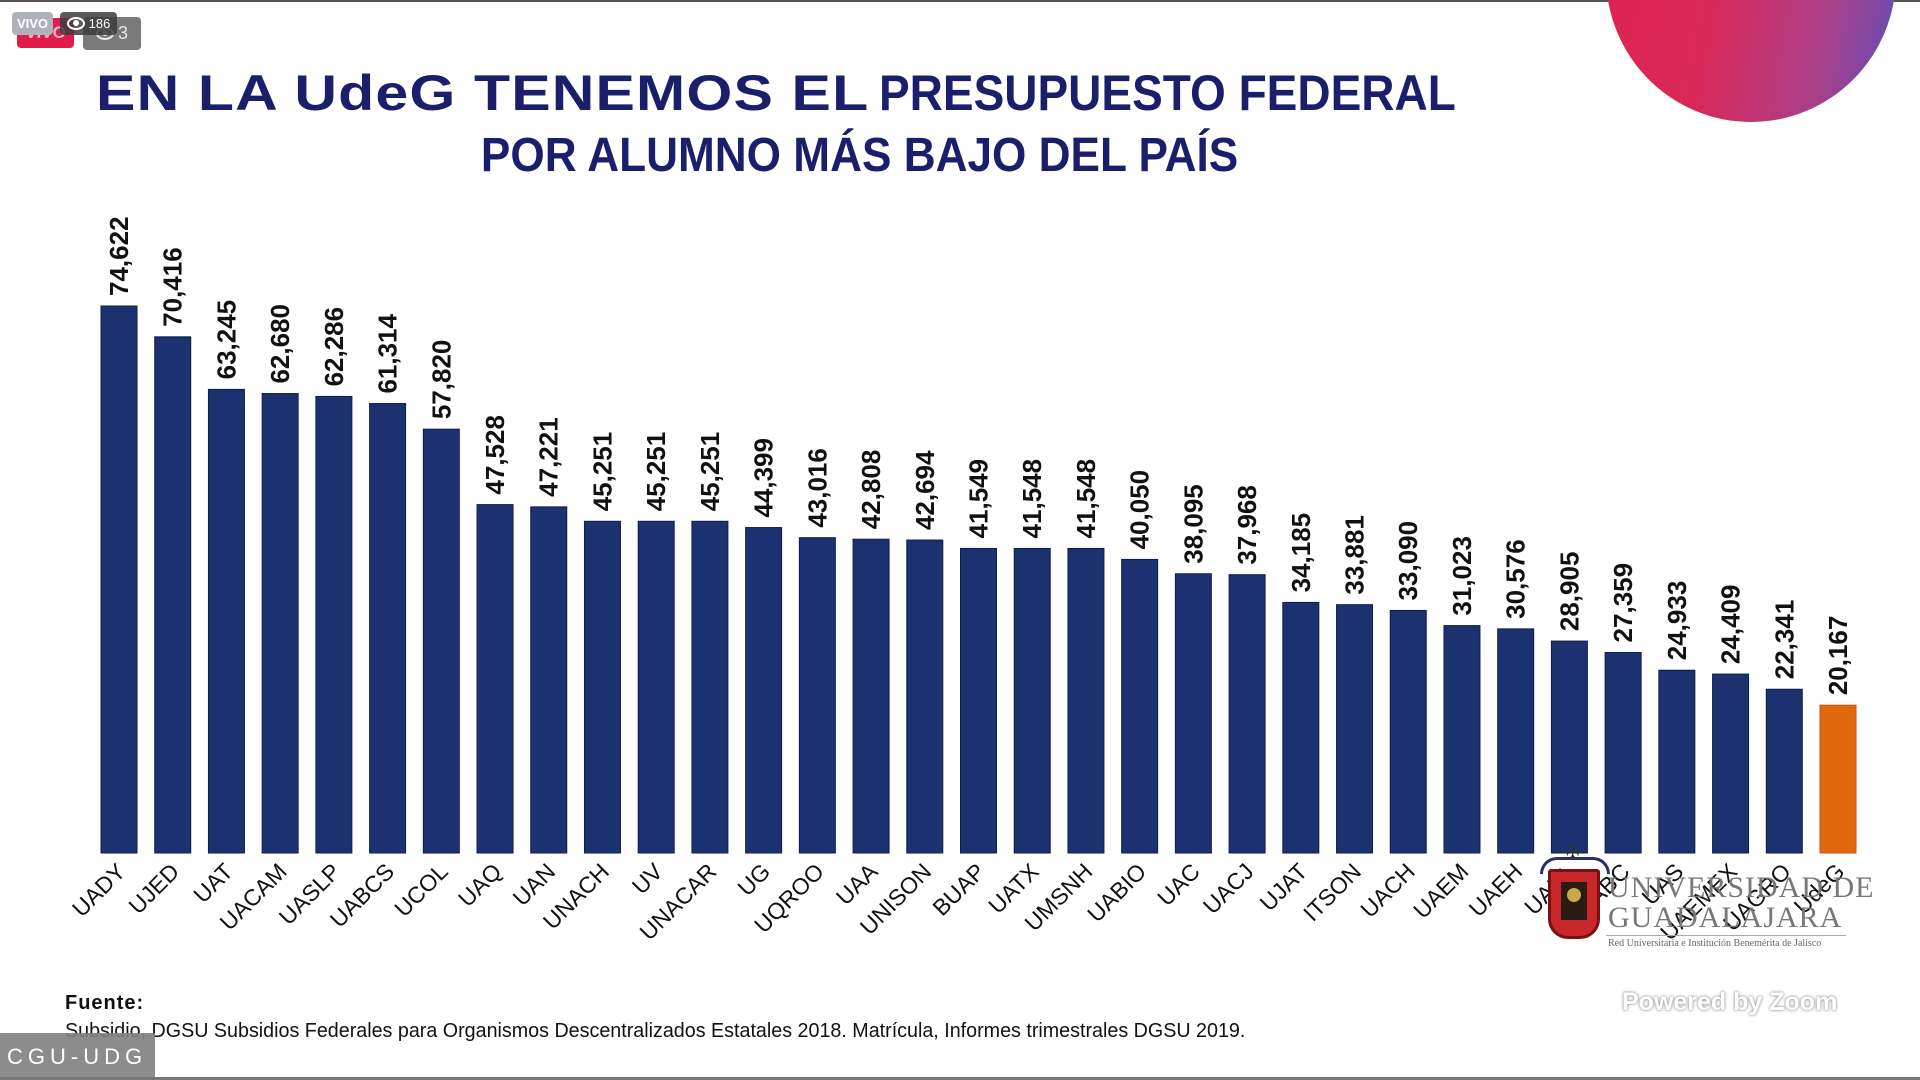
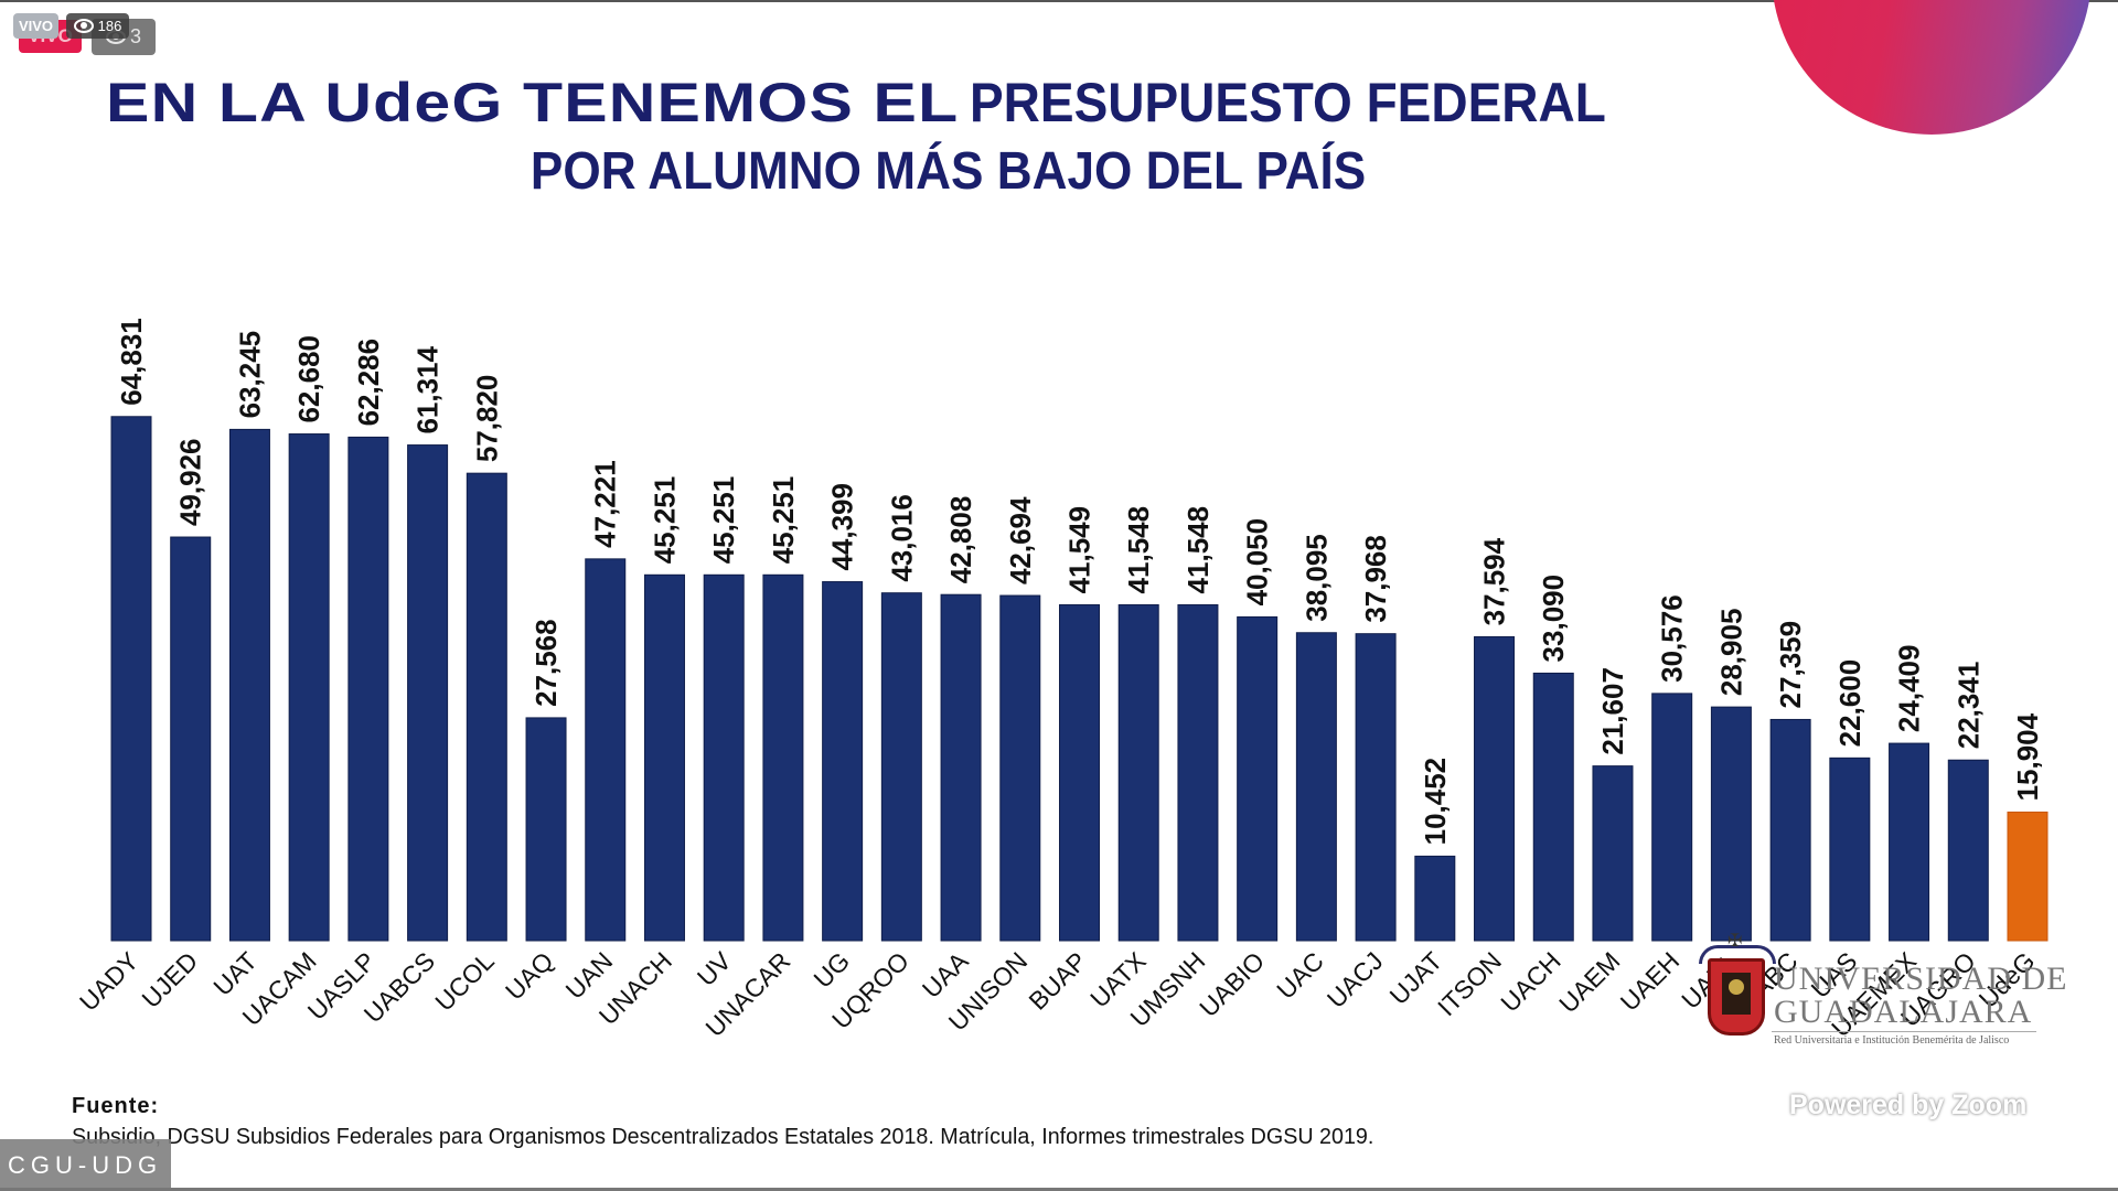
UADY: 74,622 -> 64,831
UJED: 70,416 -> 49,926
UAQ: 47,528 -> 27,568
UJAT: 34,185 -> 10,452
ITSON: 33,881 -> 37,594
UAEM: 31,023 -> 21,607
UAS: 24,933 -> 22,600
UdeG: 20,167 -> 15,904
